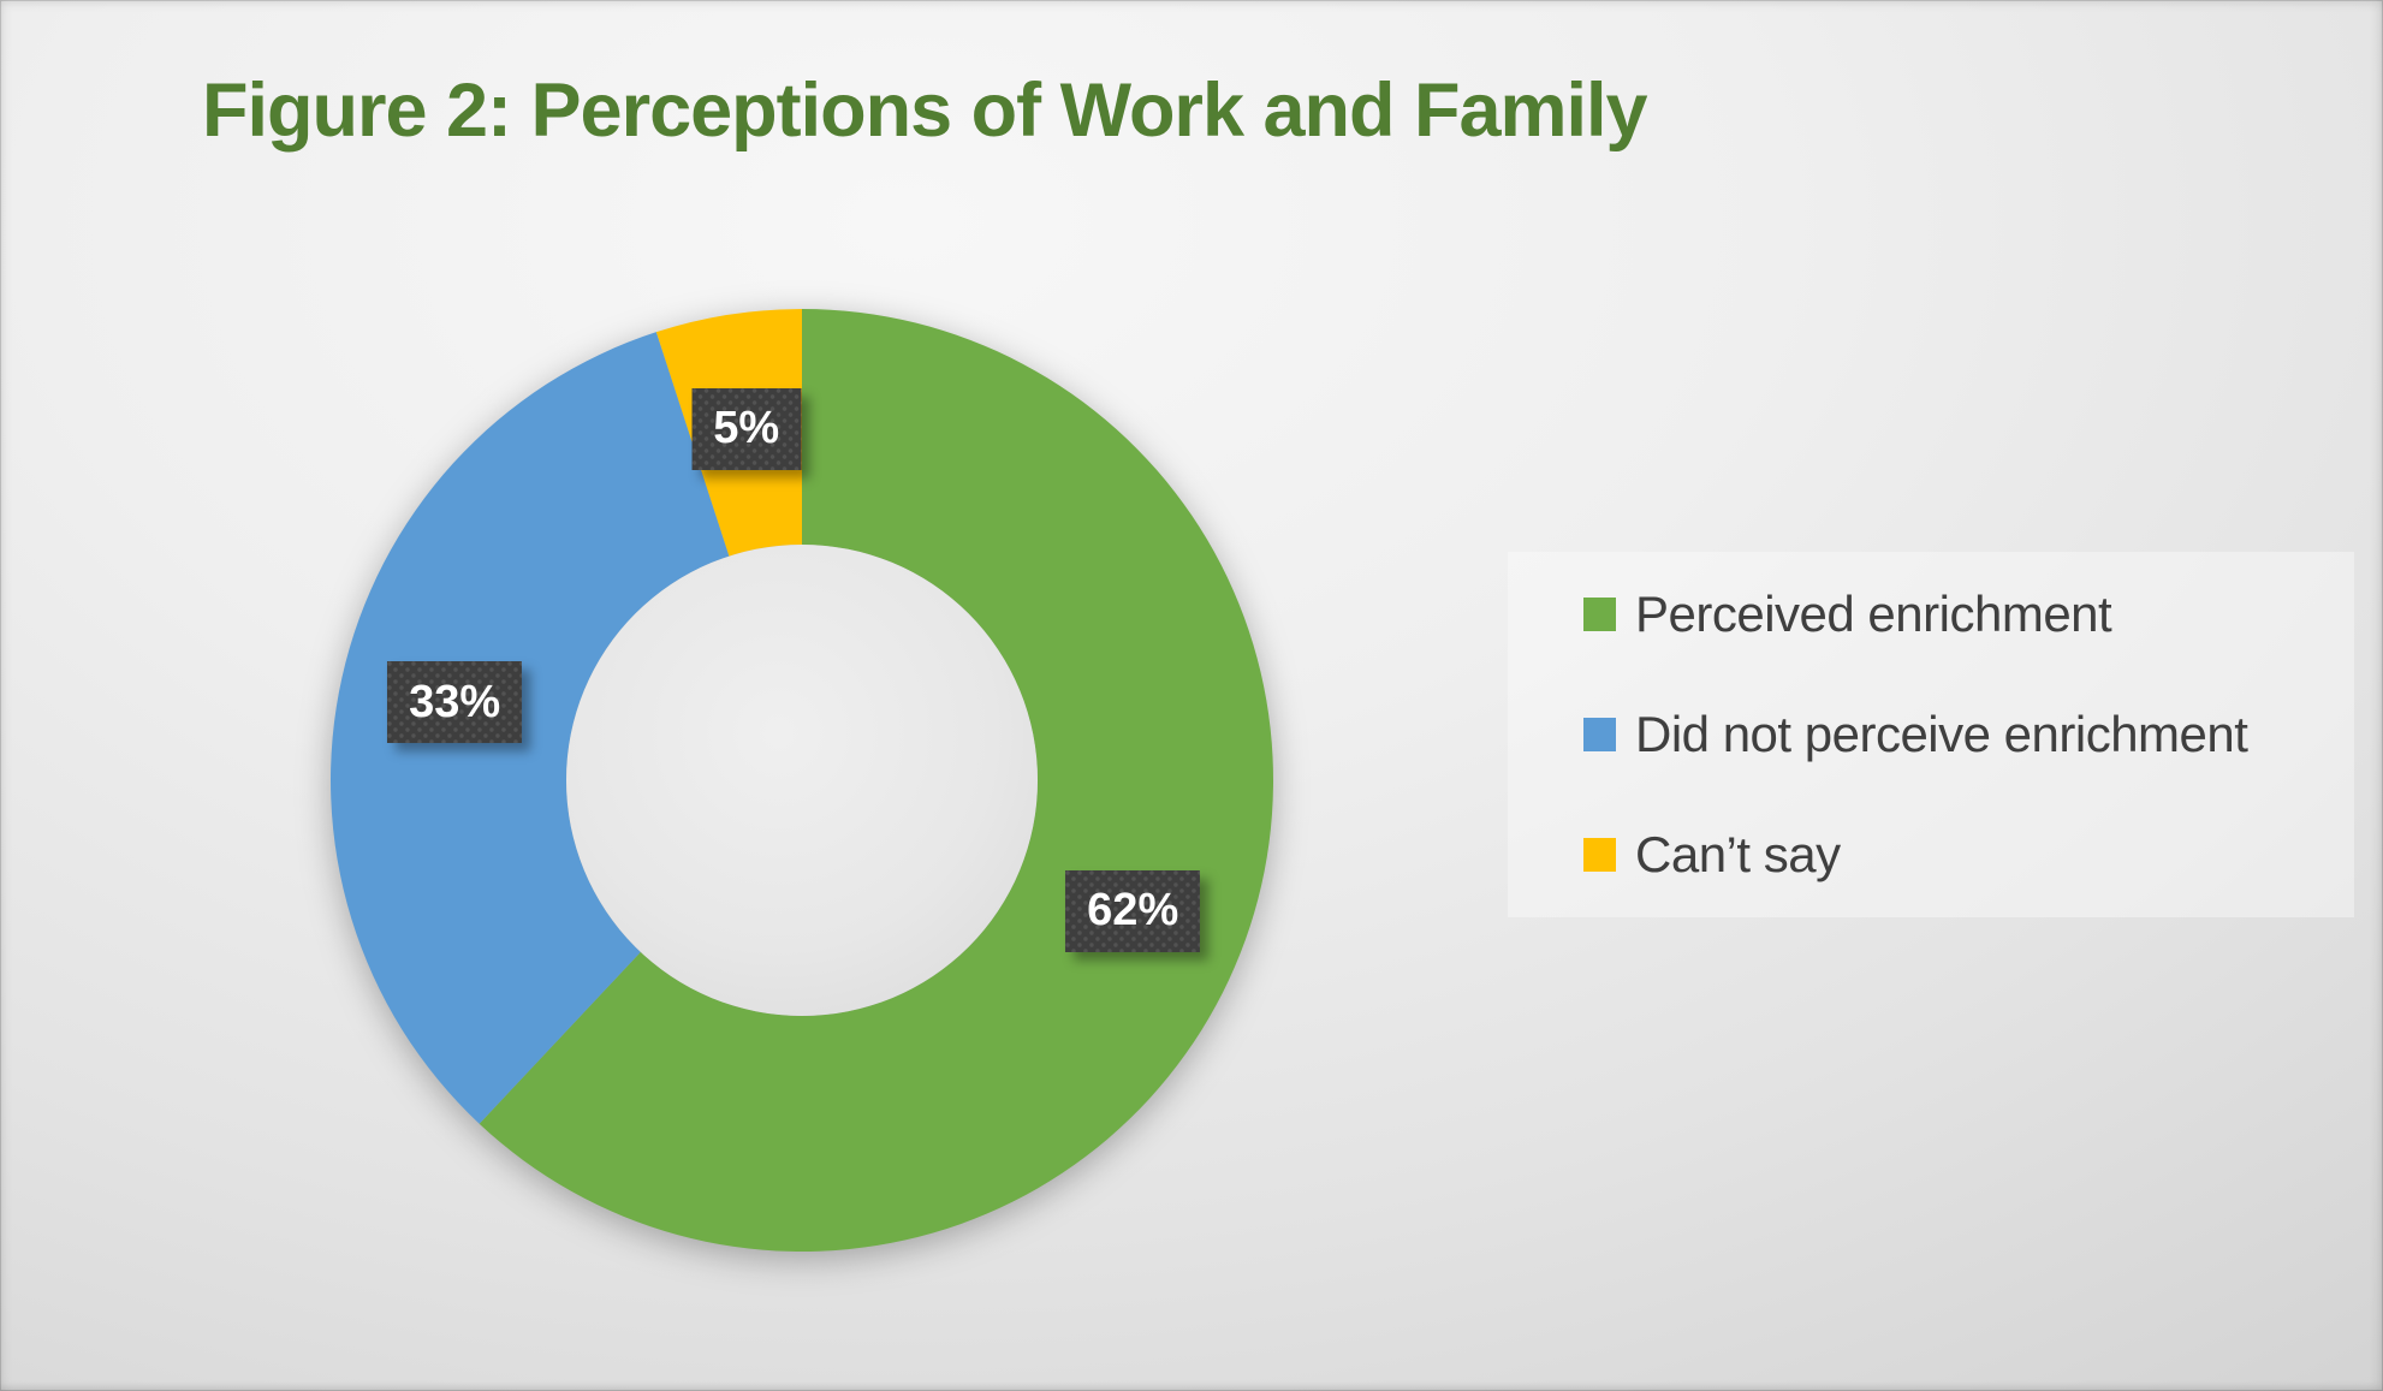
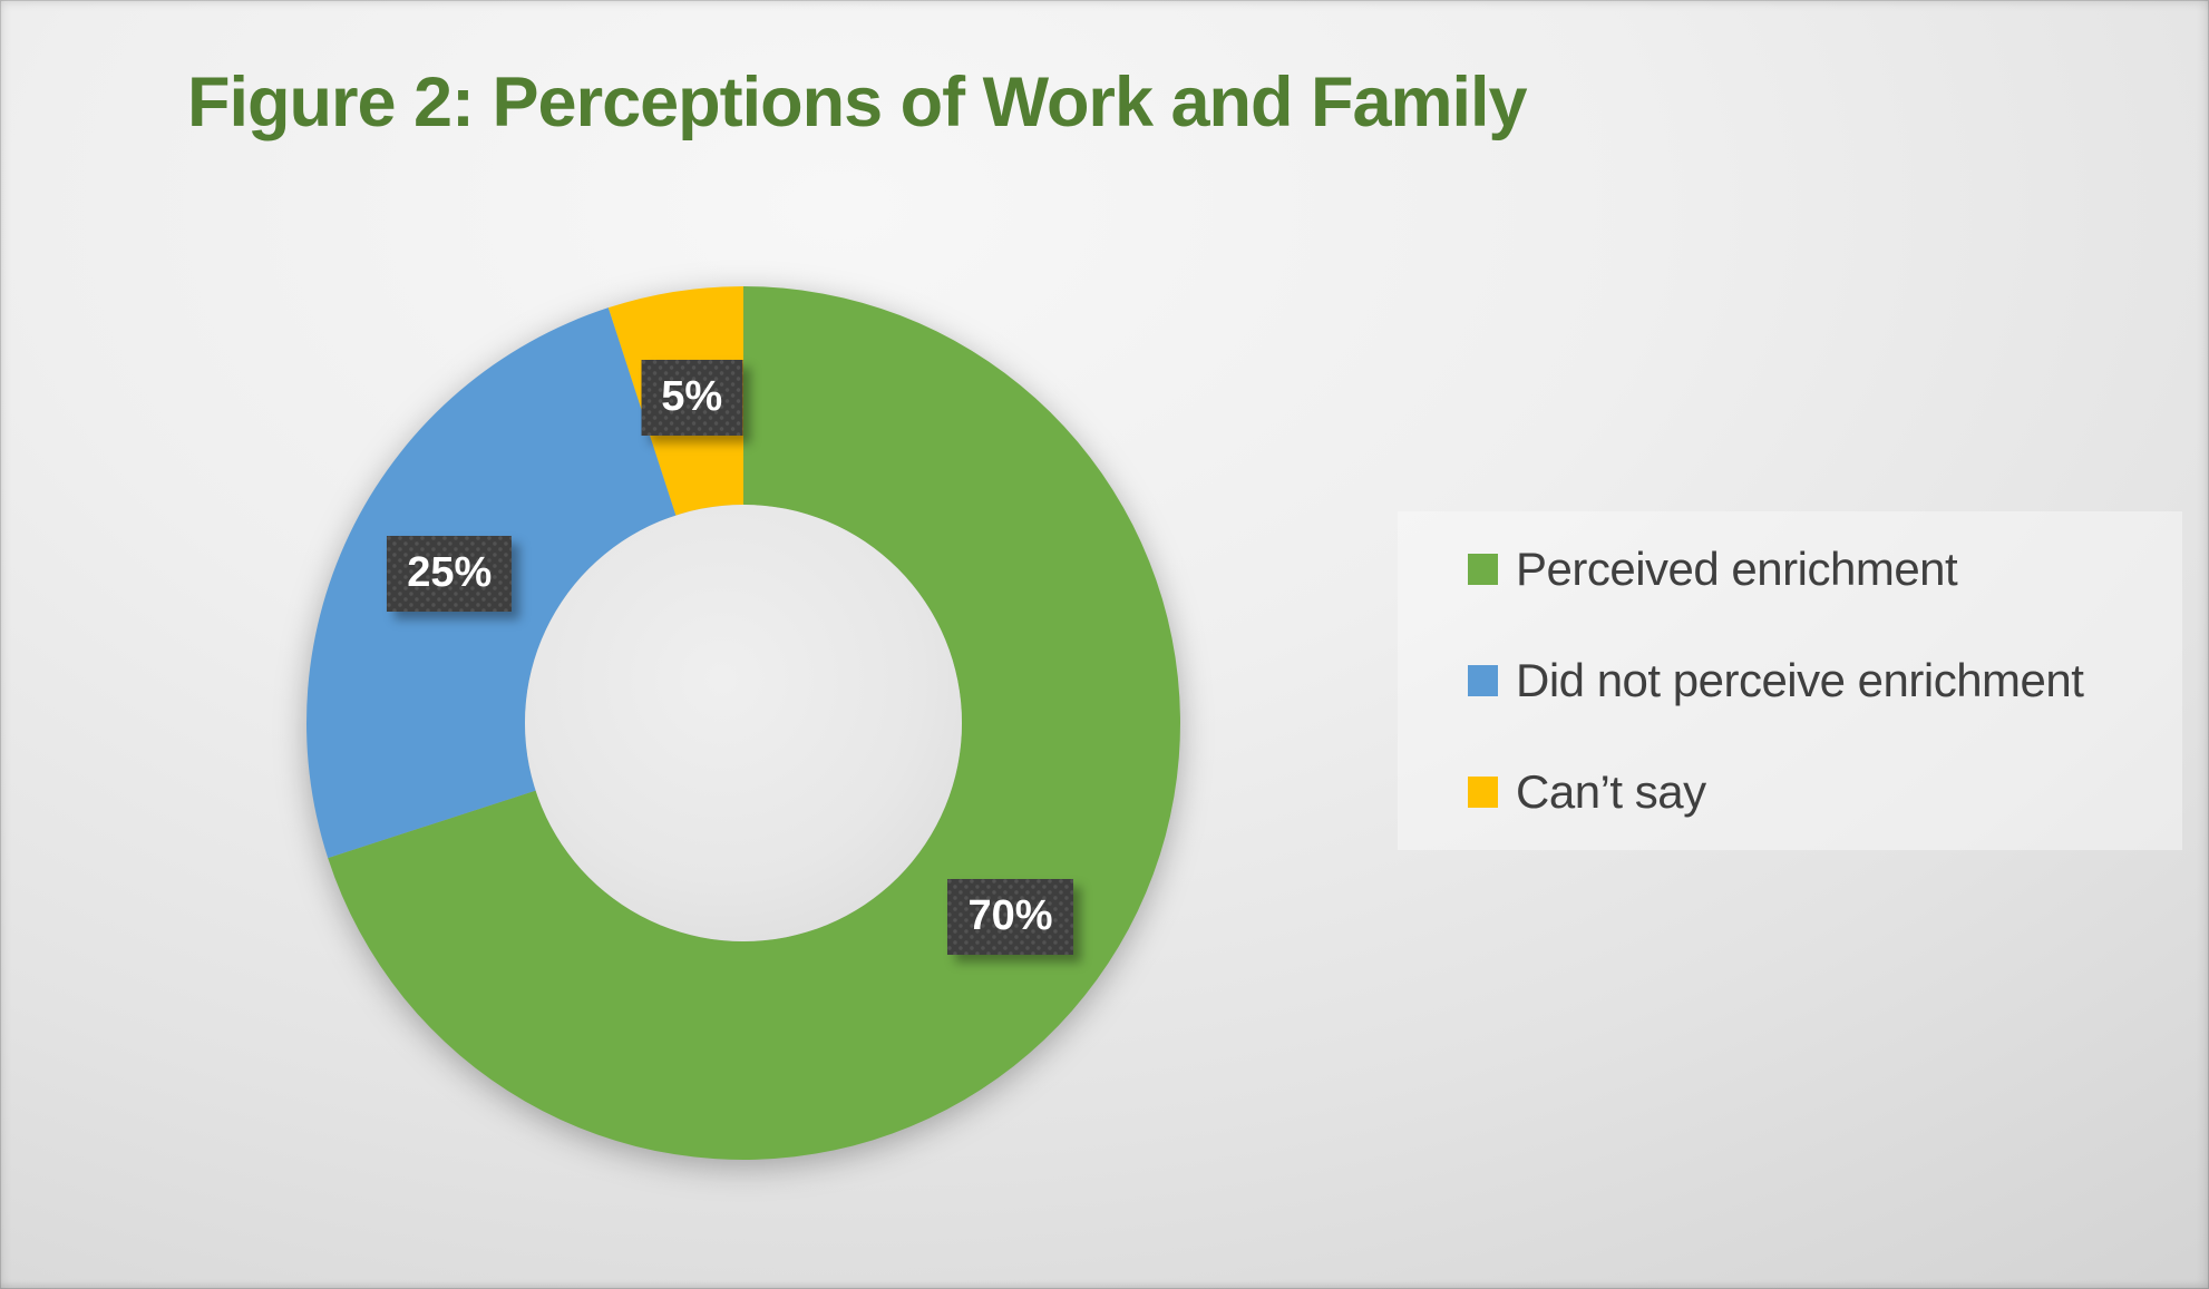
Perceived enrichment: 62% -> 70%
Did not perceive enrichment: 33% -> 25%
